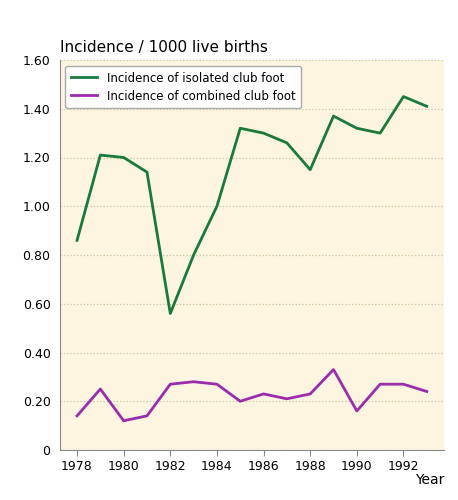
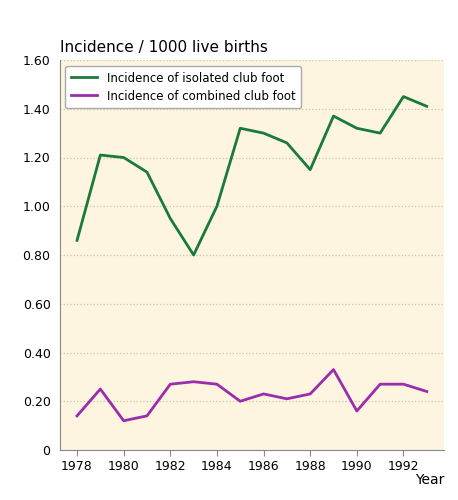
Incidence of isolated club foot/1982: 0.56 -> 0.95
